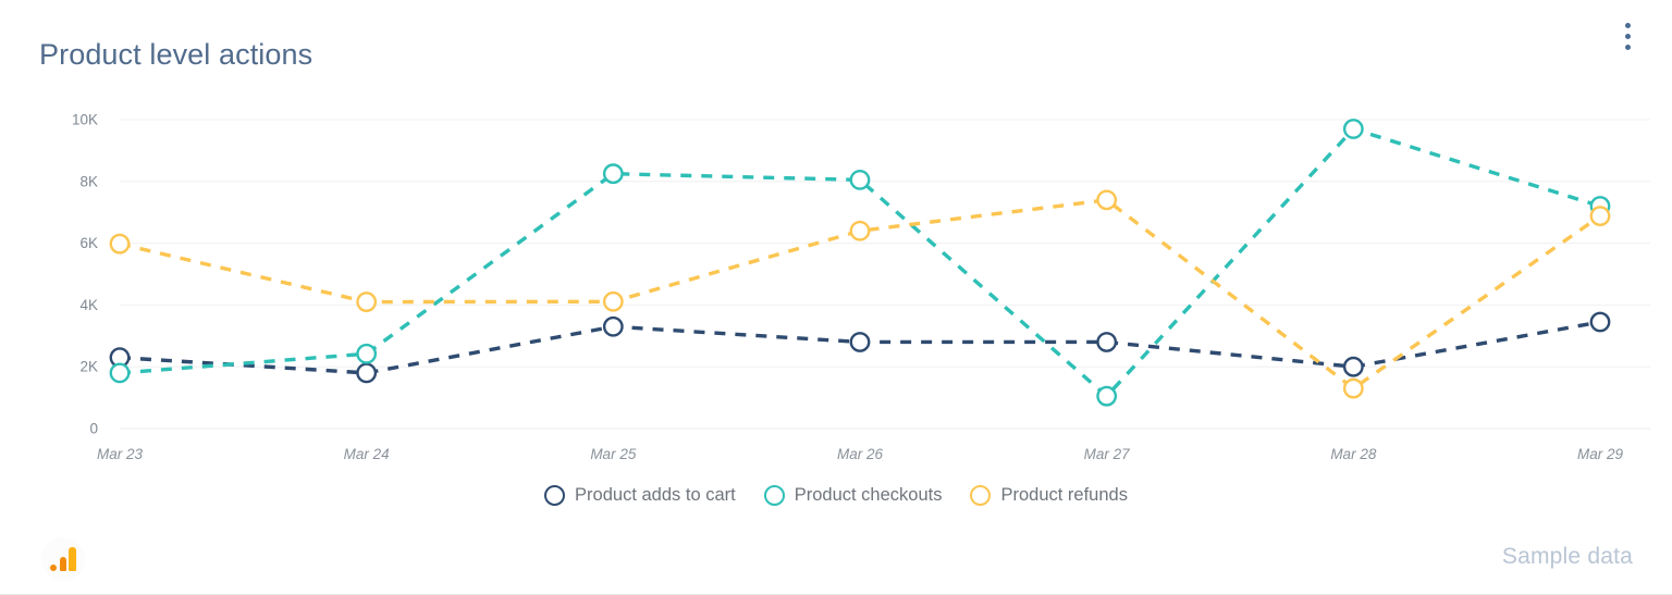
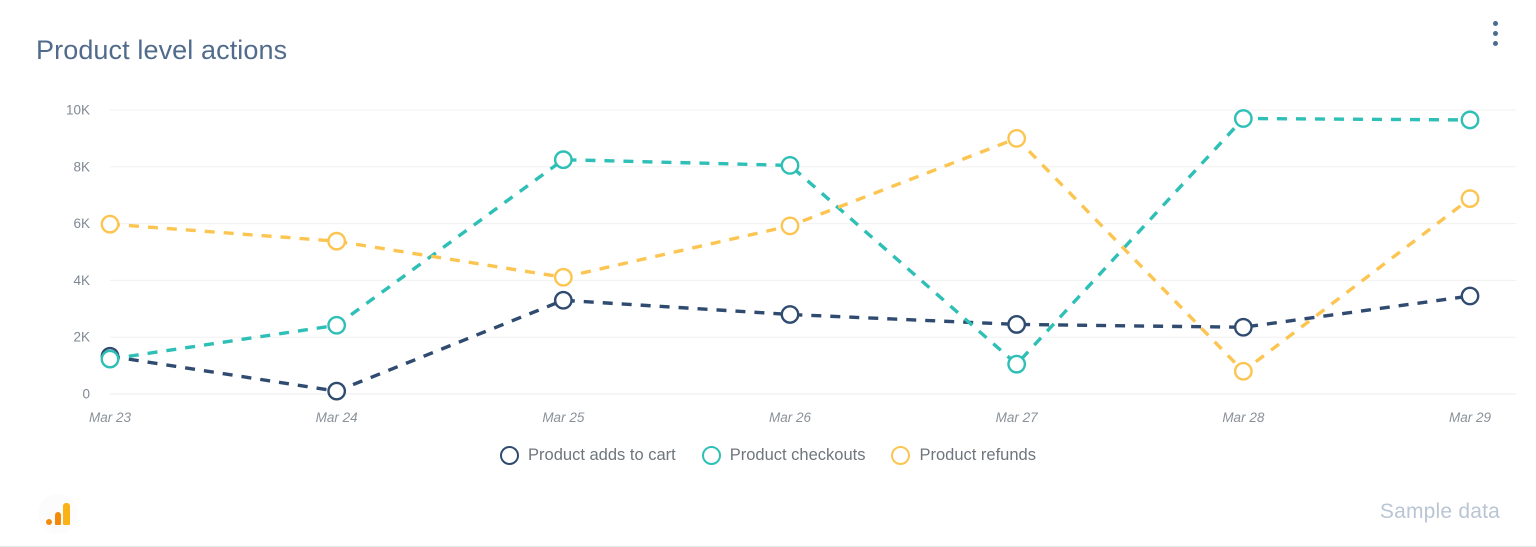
Product adds to cart/Mar 23: 2.3K -> 1.3K
Product checkouts/Mar 23: 1.8K -> 1.2K
Product adds to cart/Mar 24: 1.8K -> 0.1K
Product refunds/Mar 24: 4.1K -> 5.4K
Product refunds/Mar 26: 6.4K -> 5.9K
Product adds to cart/Mar 27: 2.8K -> 2.4K
Product refunds/Mar 27: 7.4K -> 9.0K
Product adds to cart/Mar 28: 2.0K -> 2.4K
Product refunds/Mar 28: 1.3K -> 0.8K
Product checkouts/Mar 29: 7.2K -> 9.6K
